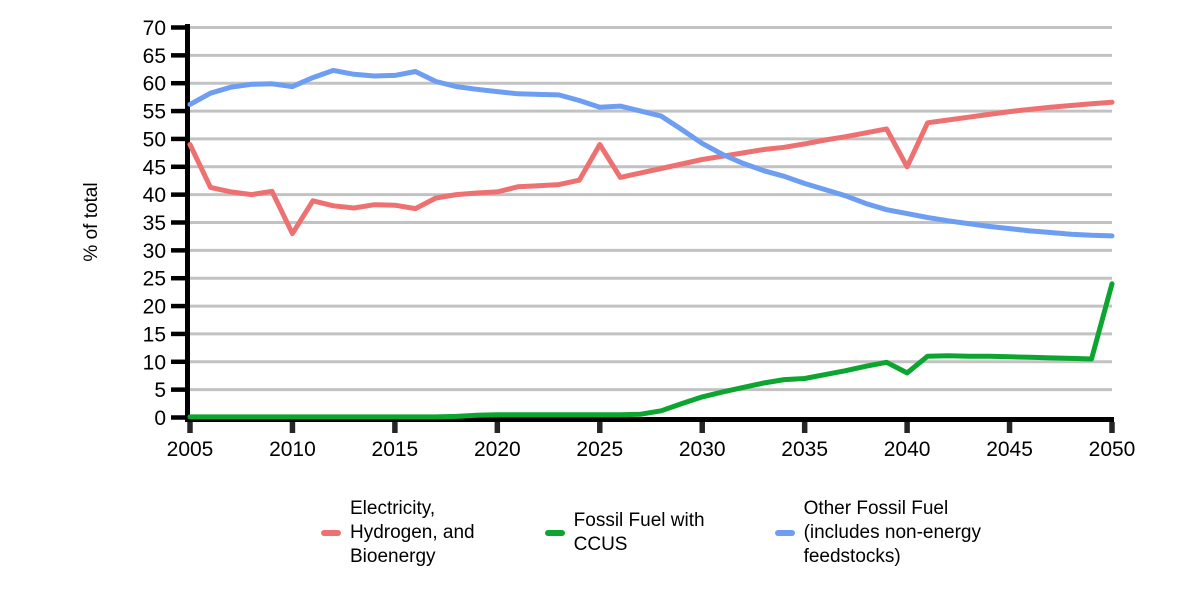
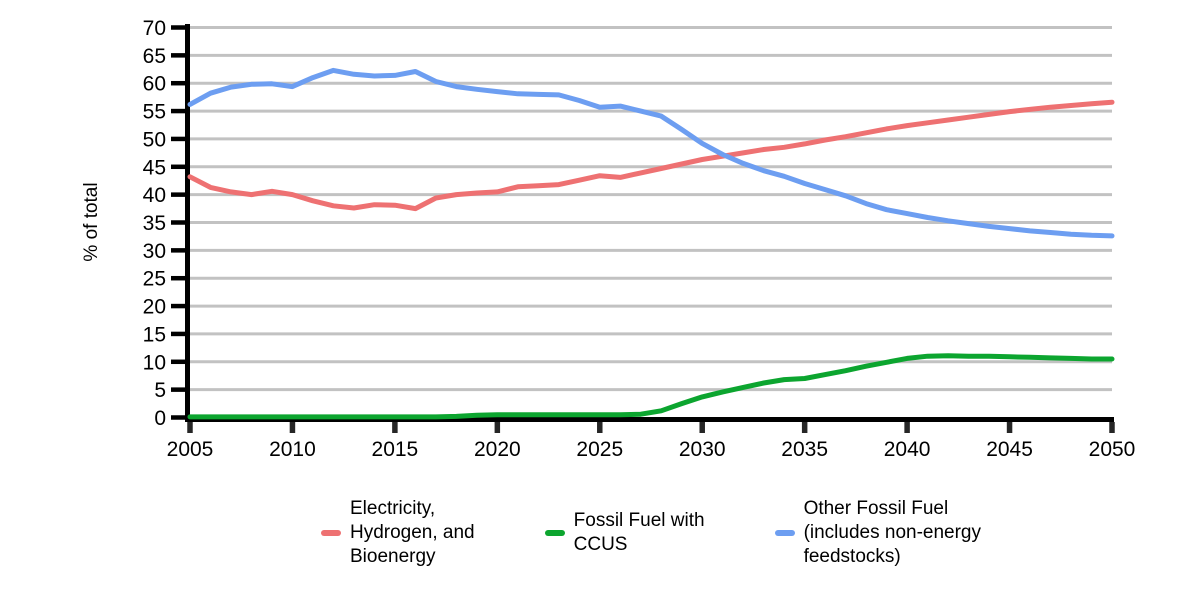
Electricity, Hydrogen, and Bioenergy/2005: 49 -> 43
Electricity, Hydrogen, and Bioenergy/2010: 33 -> 40
Electricity, Hydrogen, and Bioenergy/2025: 49 -> 43
Electricity, Hydrogen, and Bioenergy/2040: 45 -> 52
Fossil Fuel with CCUS/2040: 8 -> 11
Fossil Fuel with CCUS/2050: 24 -> 10
